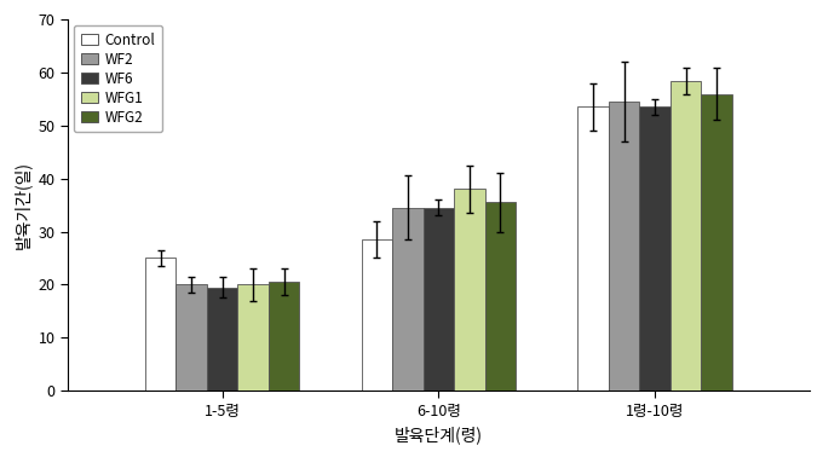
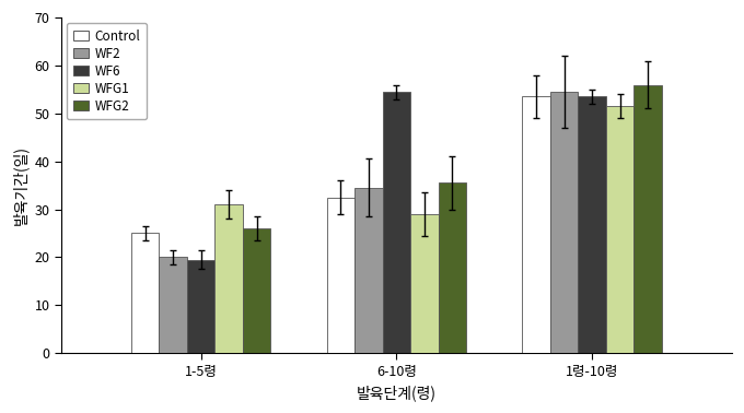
WFG1/1-5령: 20.0 -> 31.0
WFG2/1-5령: 20.5 -> 26.0
Control/6-10령: 28.5 -> 32.5
WF6/6-10령: 34.5 -> 54.5
WFG1/6-10령: 38.0 -> 29.0
WFG1/1령-10령: 58.5 -> 51.5
